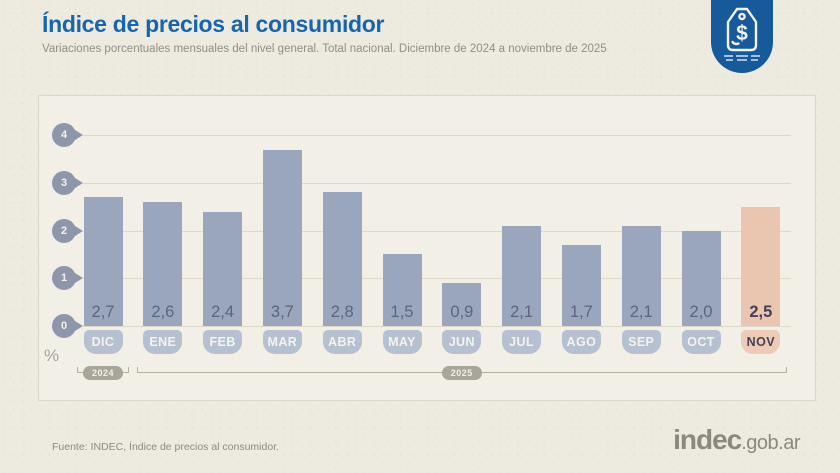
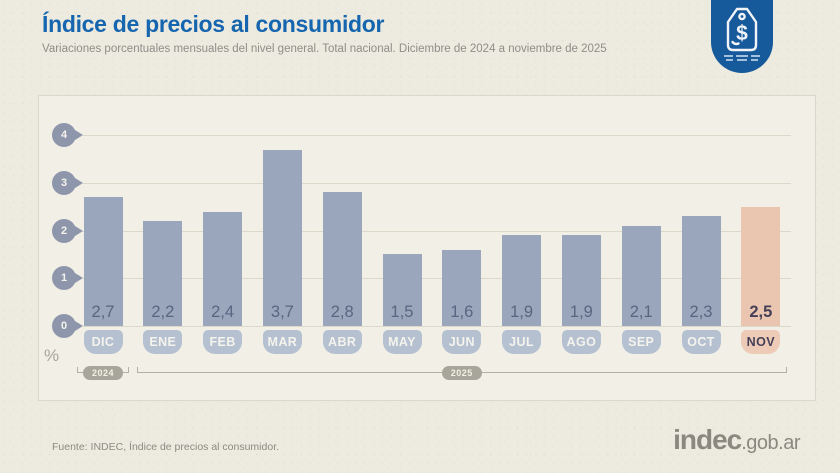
ENE: 2,6 -> 2,2
JUN: 0,9 -> 1,6
JUL: 2,1 -> 1,9
AGO: 1,7 -> 1,9
OCT: 2,0 -> 2,3
